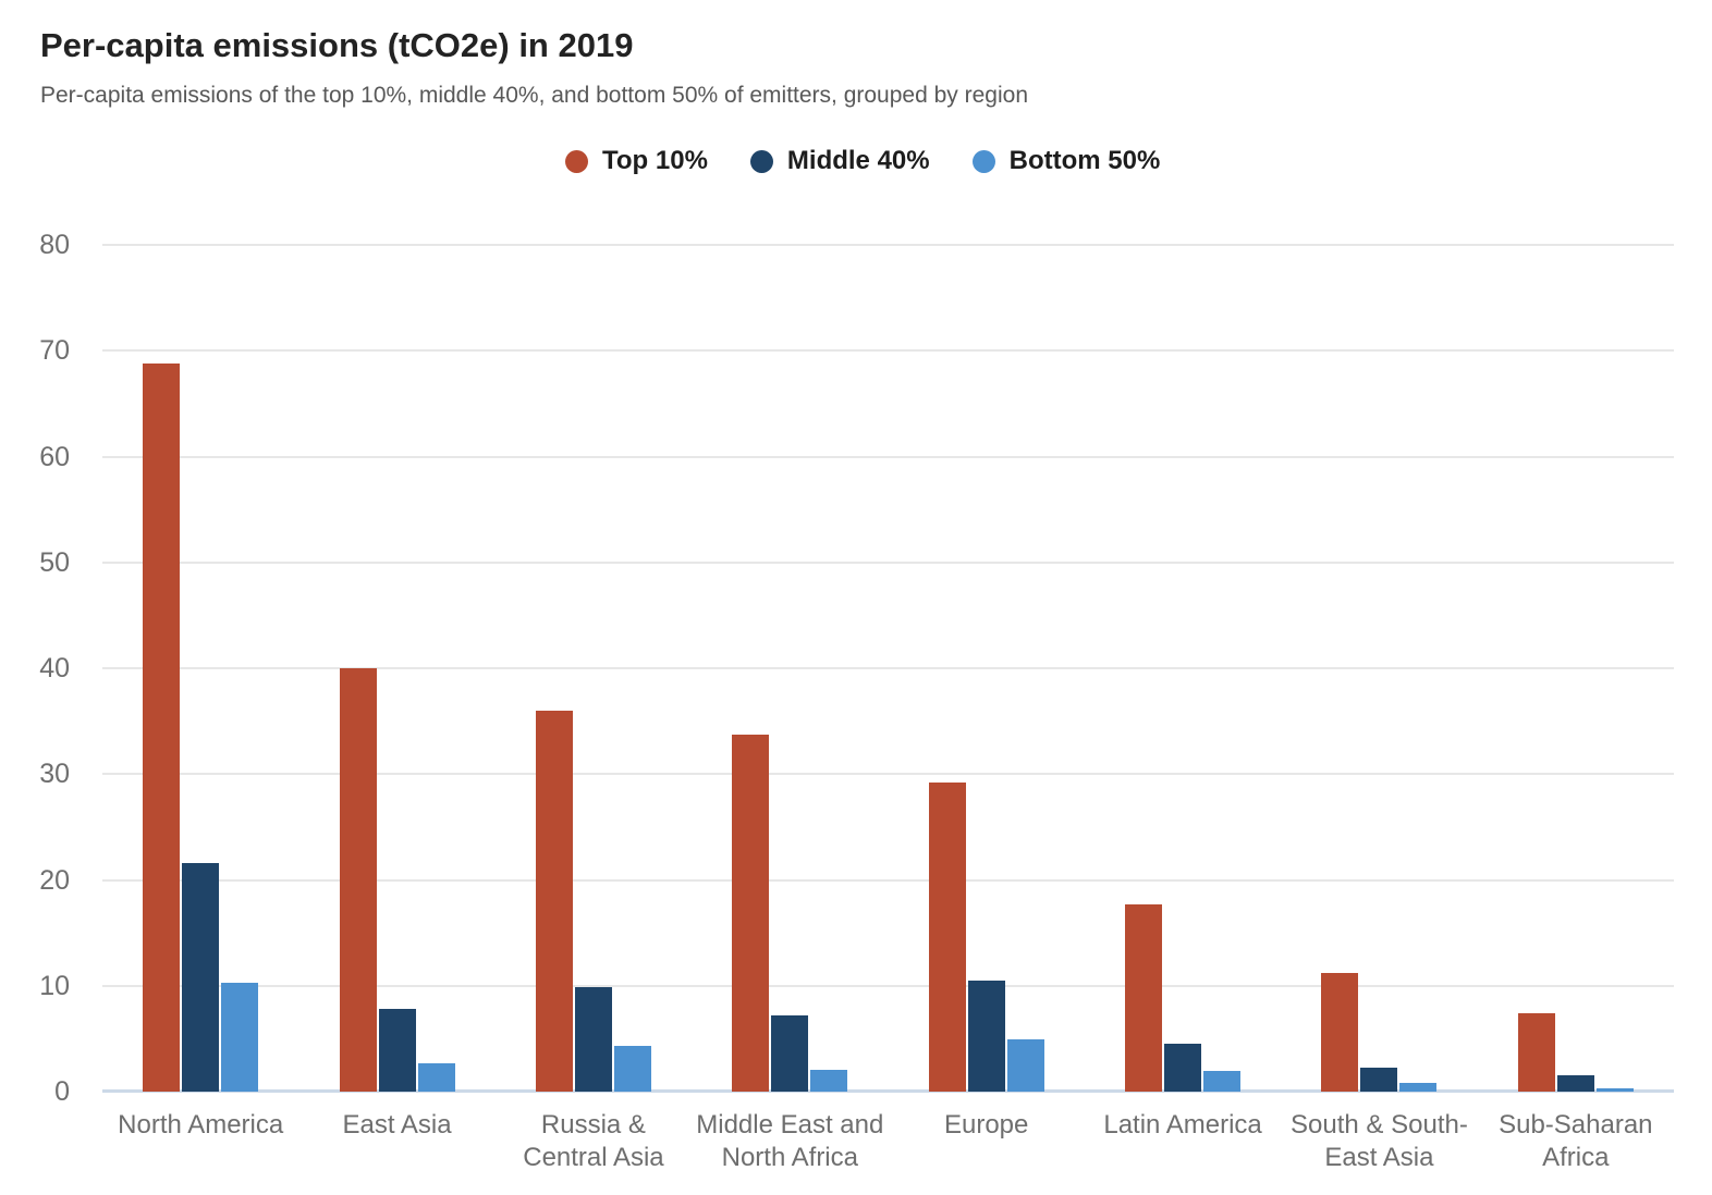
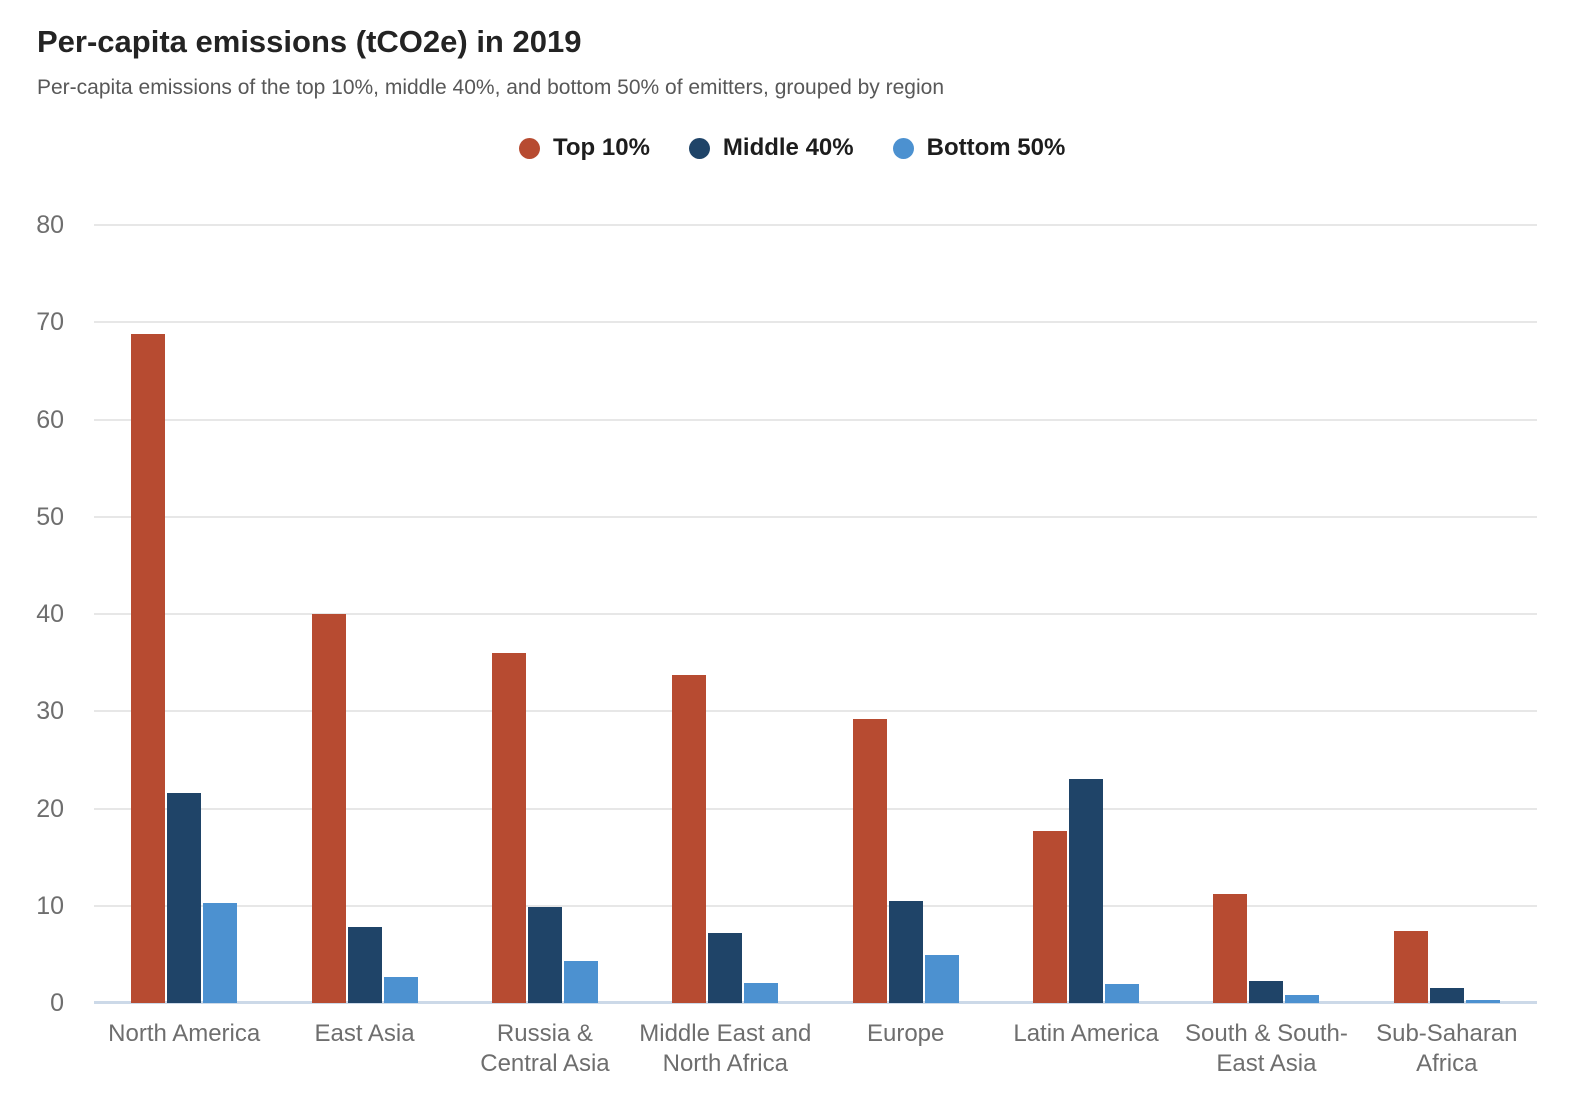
Middle 40%/Latin America: 4 -> 23
